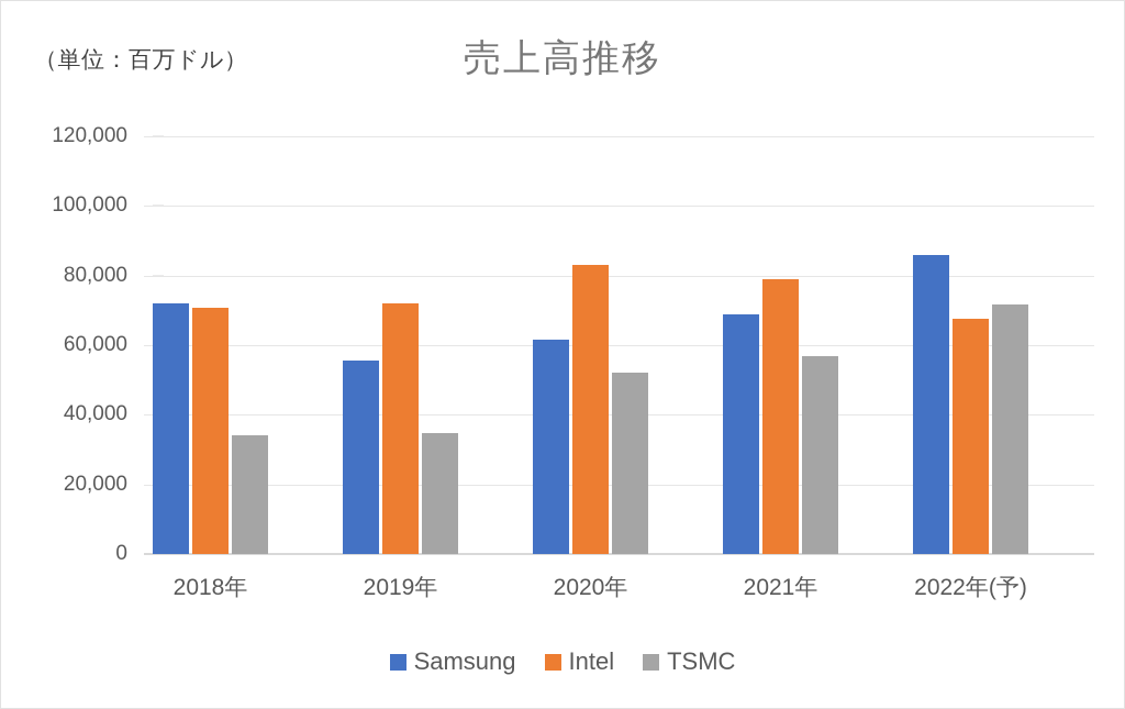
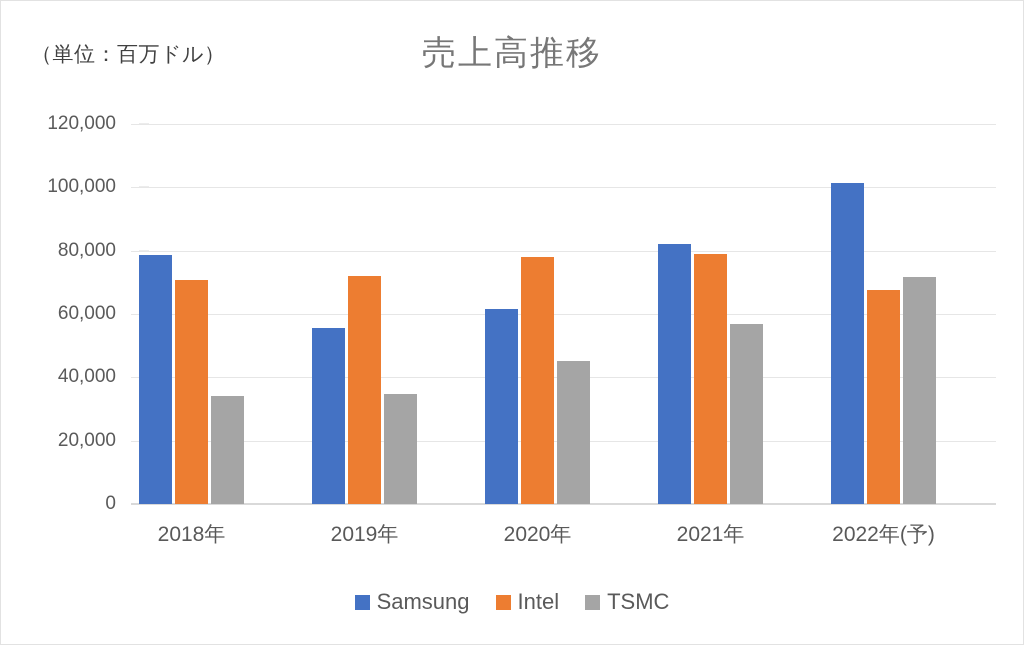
Samsung/2018年: 72000 -> 78000
Intel/2020年: 83000 -> 78000
TSMC/2020年: 52000 -> 45000
Samsung/2021年: 69000 -> 82000
Samsung/2022年(予): 86000 -> 102000
